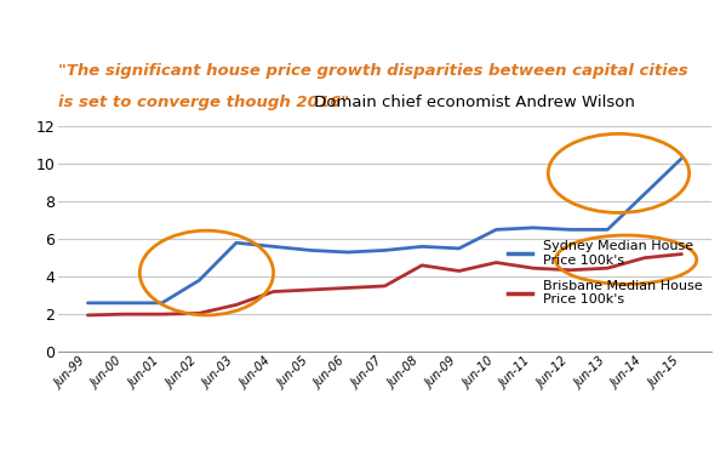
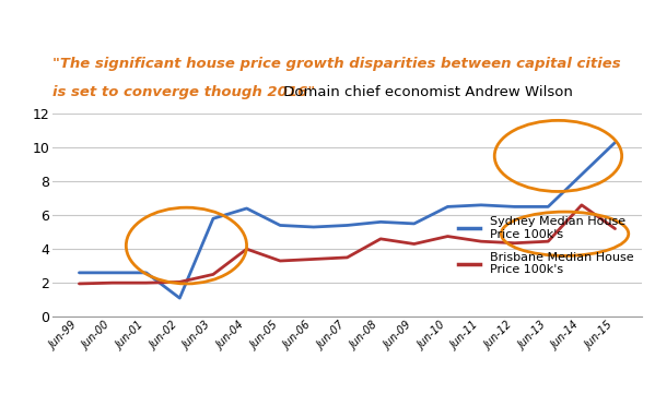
Sydney Median House Price 100k's/Jun-02: 3.8 -> 1.1
Sydney Median House Price 100k's/Jun-04: 5.6 -> 6.4
Brisbane Median House Price 100k's/Jun-04: 3.2 -> 4.0
Brisbane Median House Price 100k's/Jun-14: 5.0 -> 6.6
